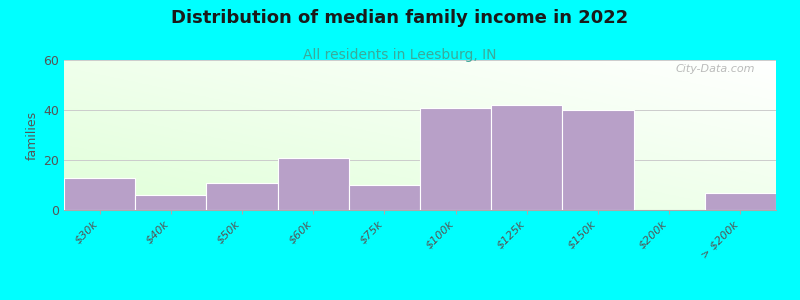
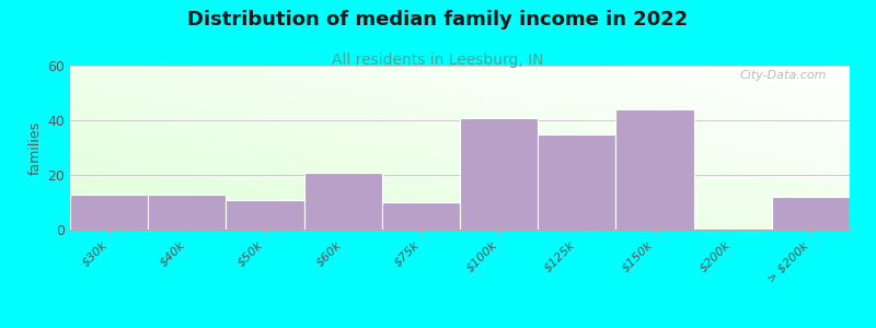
$40k: 6 -> 13
$125k: 42 -> 35
$150k: 40 -> 44
> $200k: 7 -> 12
